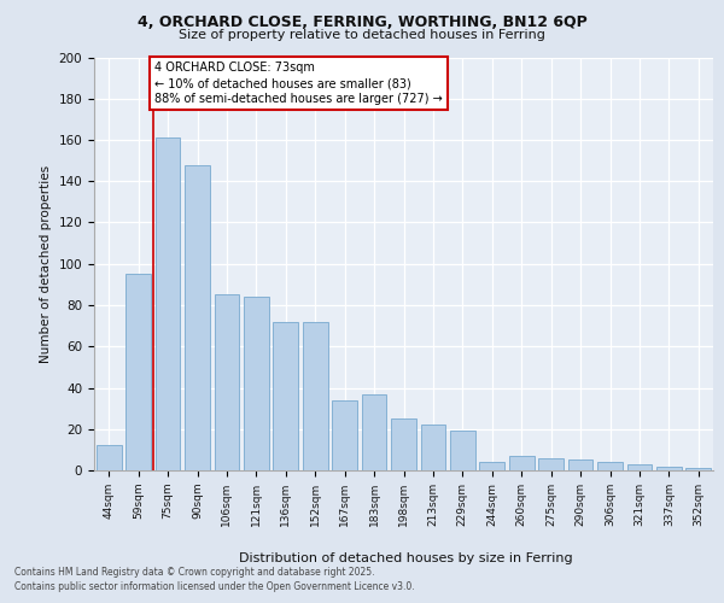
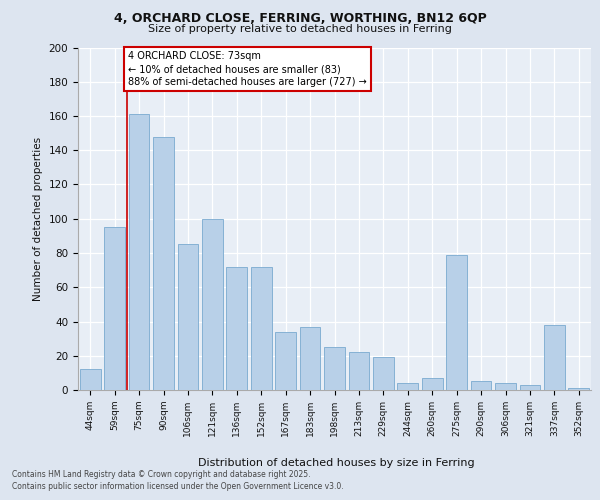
121sqm: 84 -> 100
275sqm: 6 -> 79
337sqm: 2 -> 38
